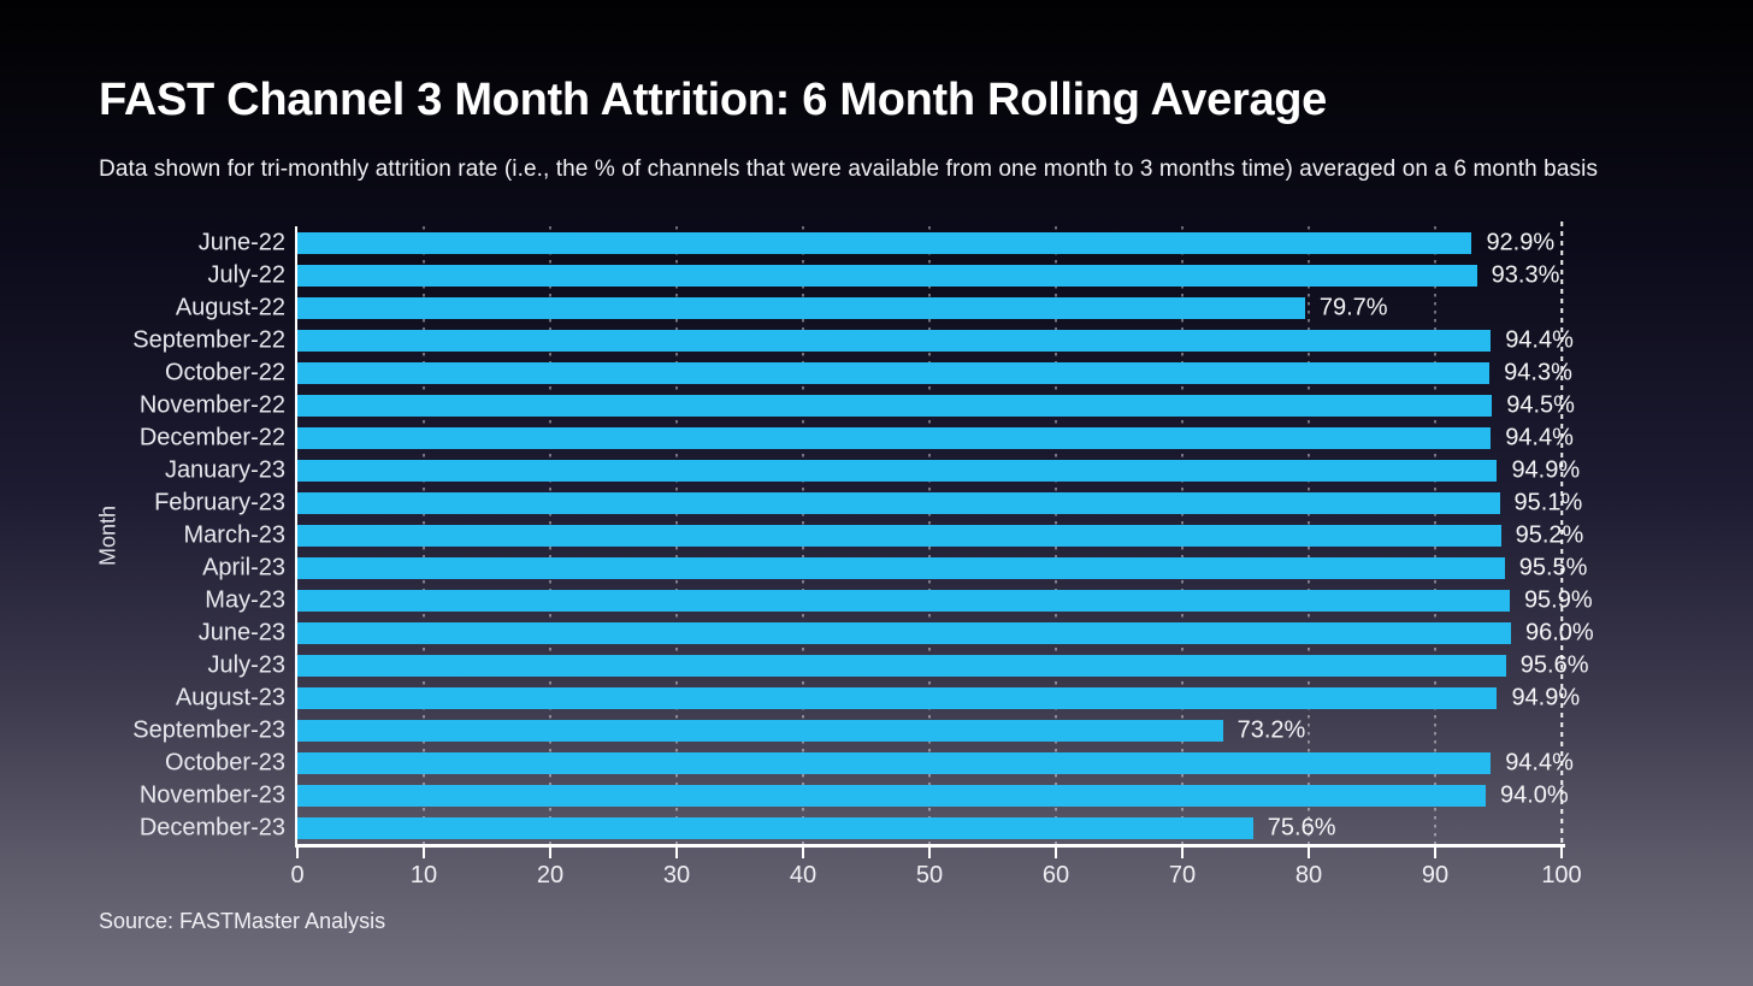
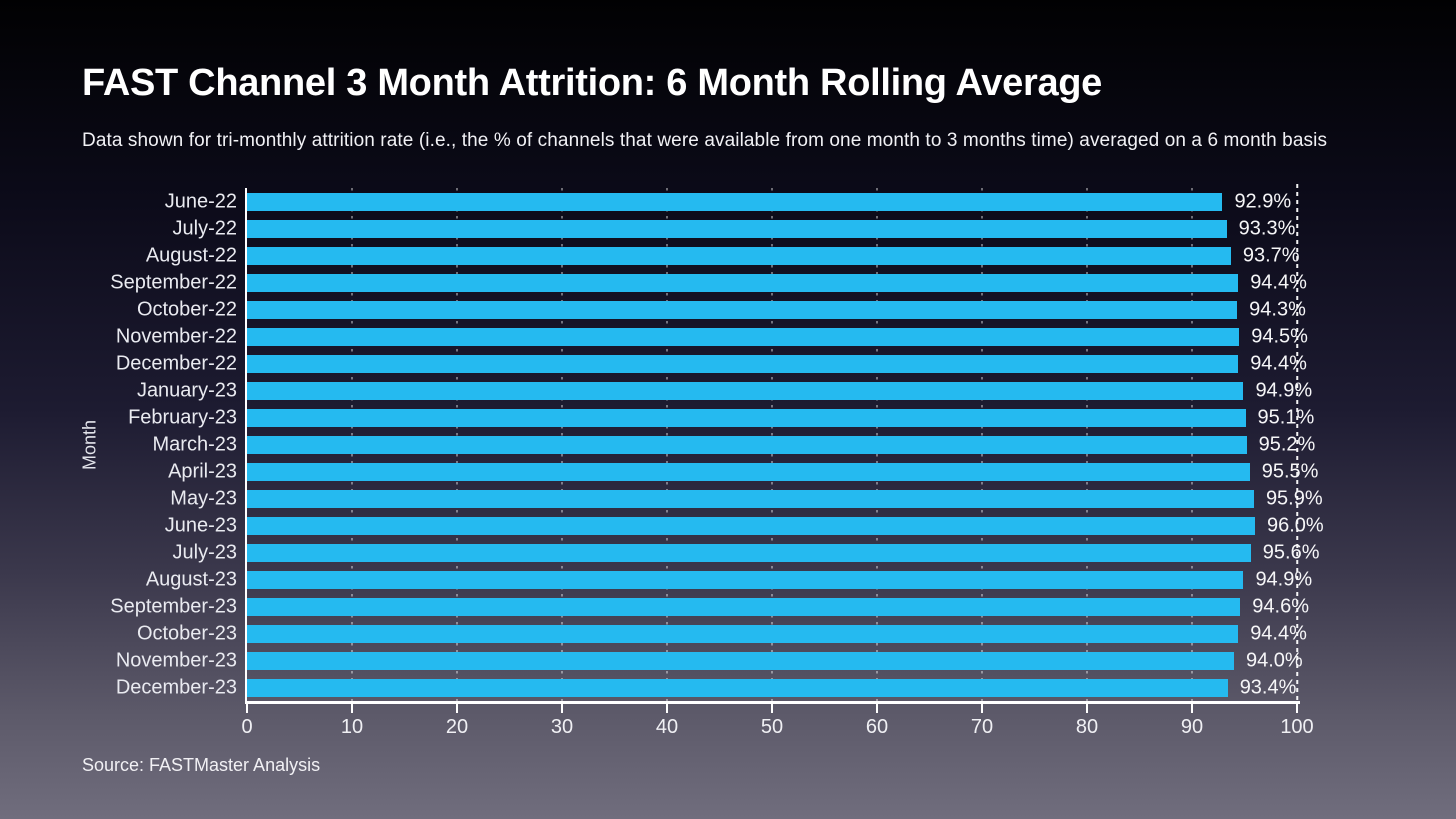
August-22: 79.7% -> 93.7%
September-23: 73.2% -> 94.6%
December-23: 75.6% -> 93.4%
